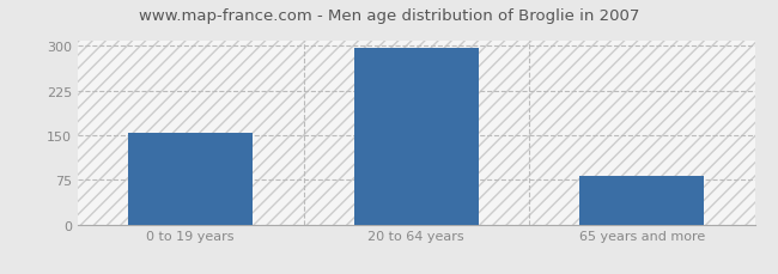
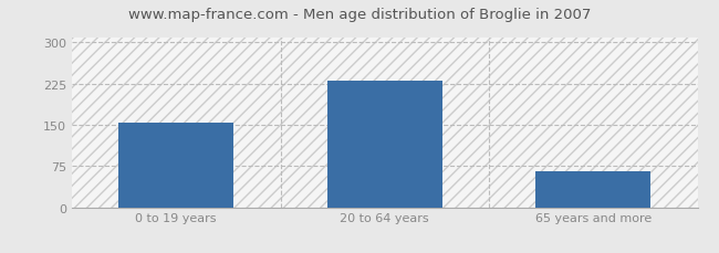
20 to 64 years: 297 -> 230
65 years and more: 82 -> 65
